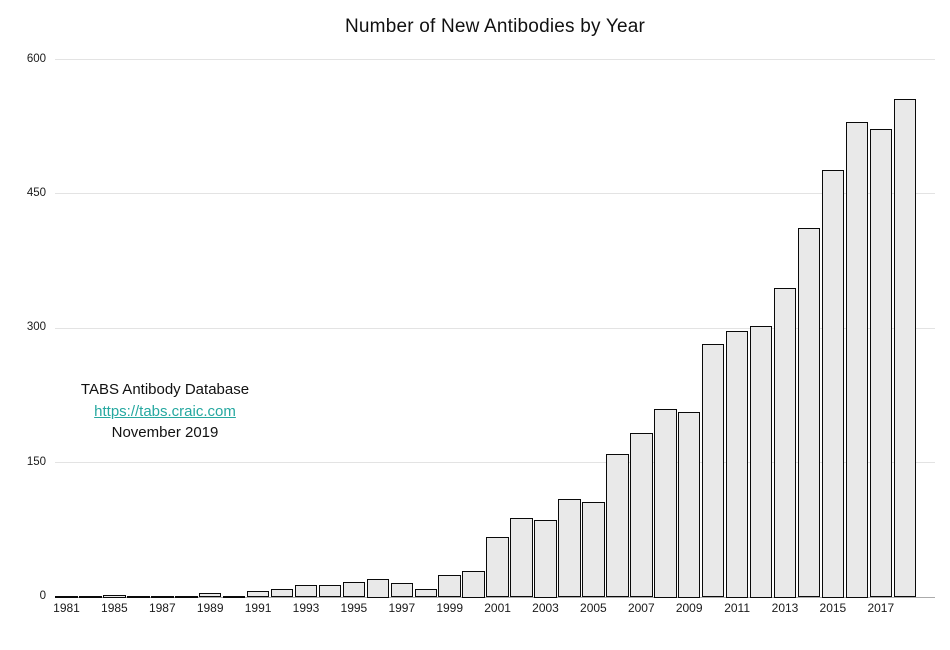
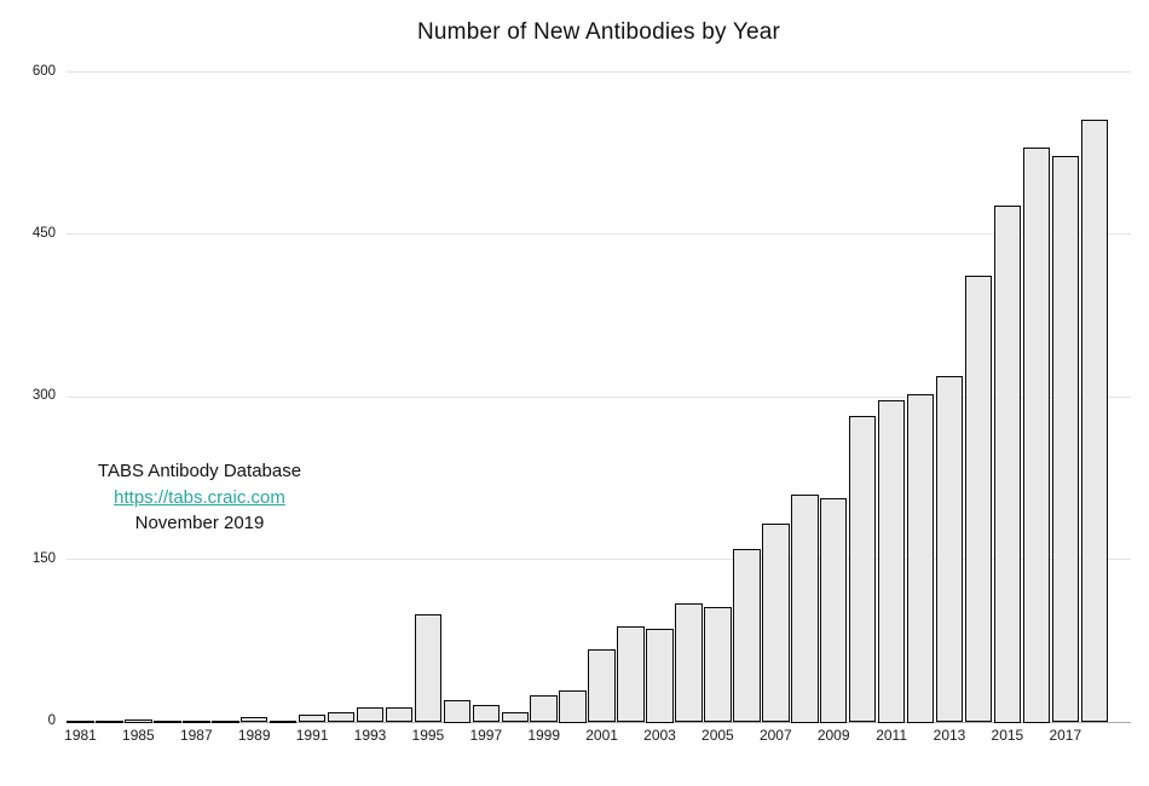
1995: 20 -> 100
2013: 340 -> 320
